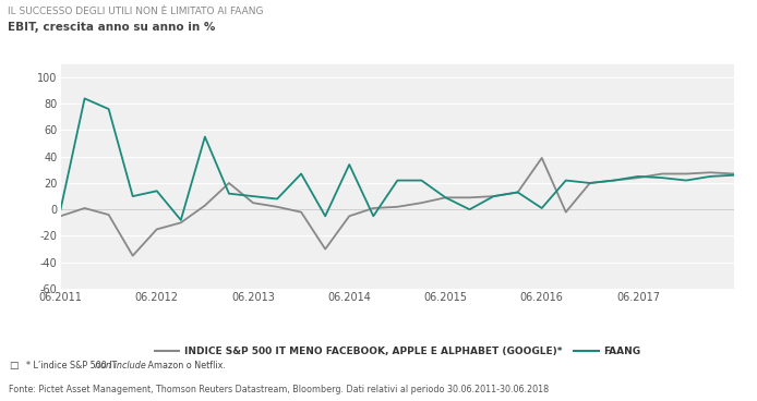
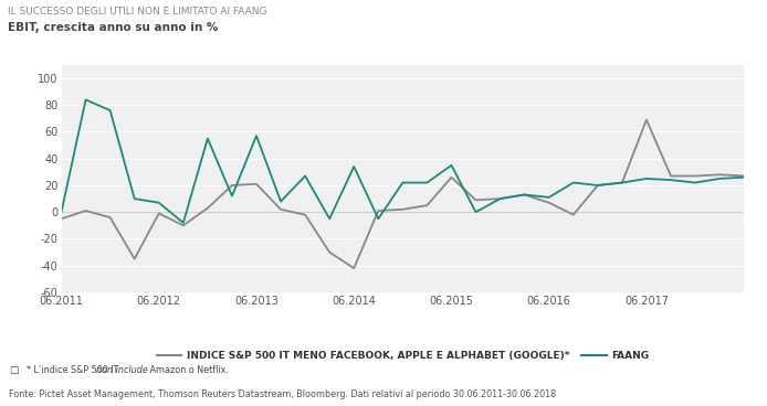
FAANG/06.2012: 14 -> 7
INDICE S&P 500 IT MENO FACEBOOK, APPLE E ALPHABET (GOOGLE)*/06.2012: -15 -> -1
FAANG/06.2013: 10 -> 57
INDICE S&P 500 IT MENO FACEBOOK, APPLE E ALPHABET (GOOGLE)*/06.2013: 5 -> 21
INDICE S&P 500 IT MENO FACEBOOK, APPLE E ALPHABET (GOOGLE)*/06.2014: -5 -> -42
FAANG/06.2015: 9 -> 35
INDICE S&P 500 IT MENO FACEBOOK, APPLE E ALPHABET (GOOGLE)*/06.2015: 9 -> 26
FAANG/06.2016: 1 -> 11
INDICE S&P 500 IT MENO FACEBOOK, APPLE E ALPHABET (GOOGLE)*/06.2016: 39 -> 7
INDICE S&P 500 IT MENO FACEBOOK, APPLE E ALPHABET (GOOGLE)*/06.2017: 24 -> 69
